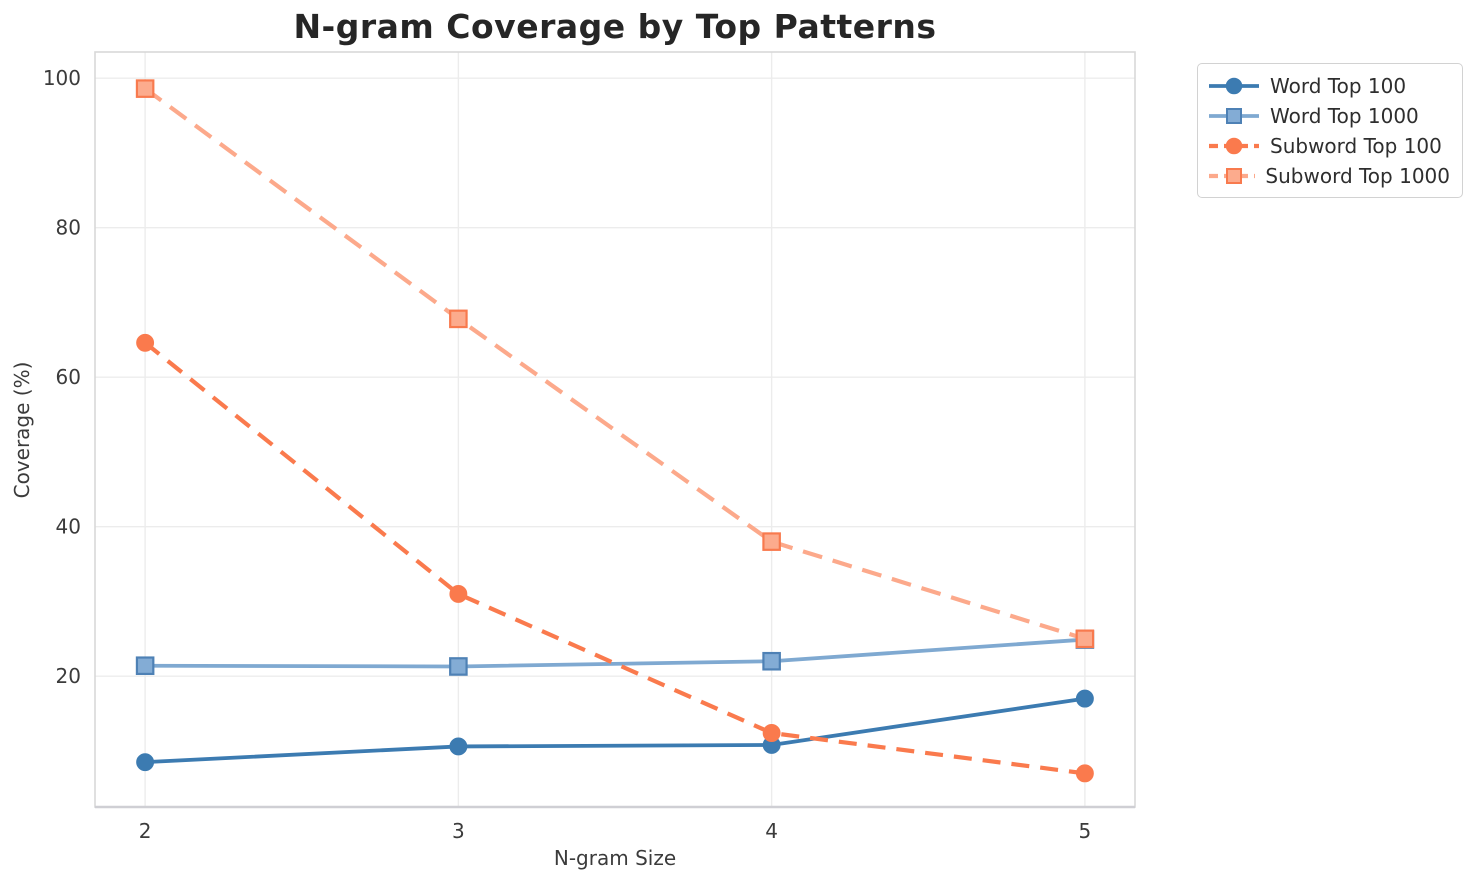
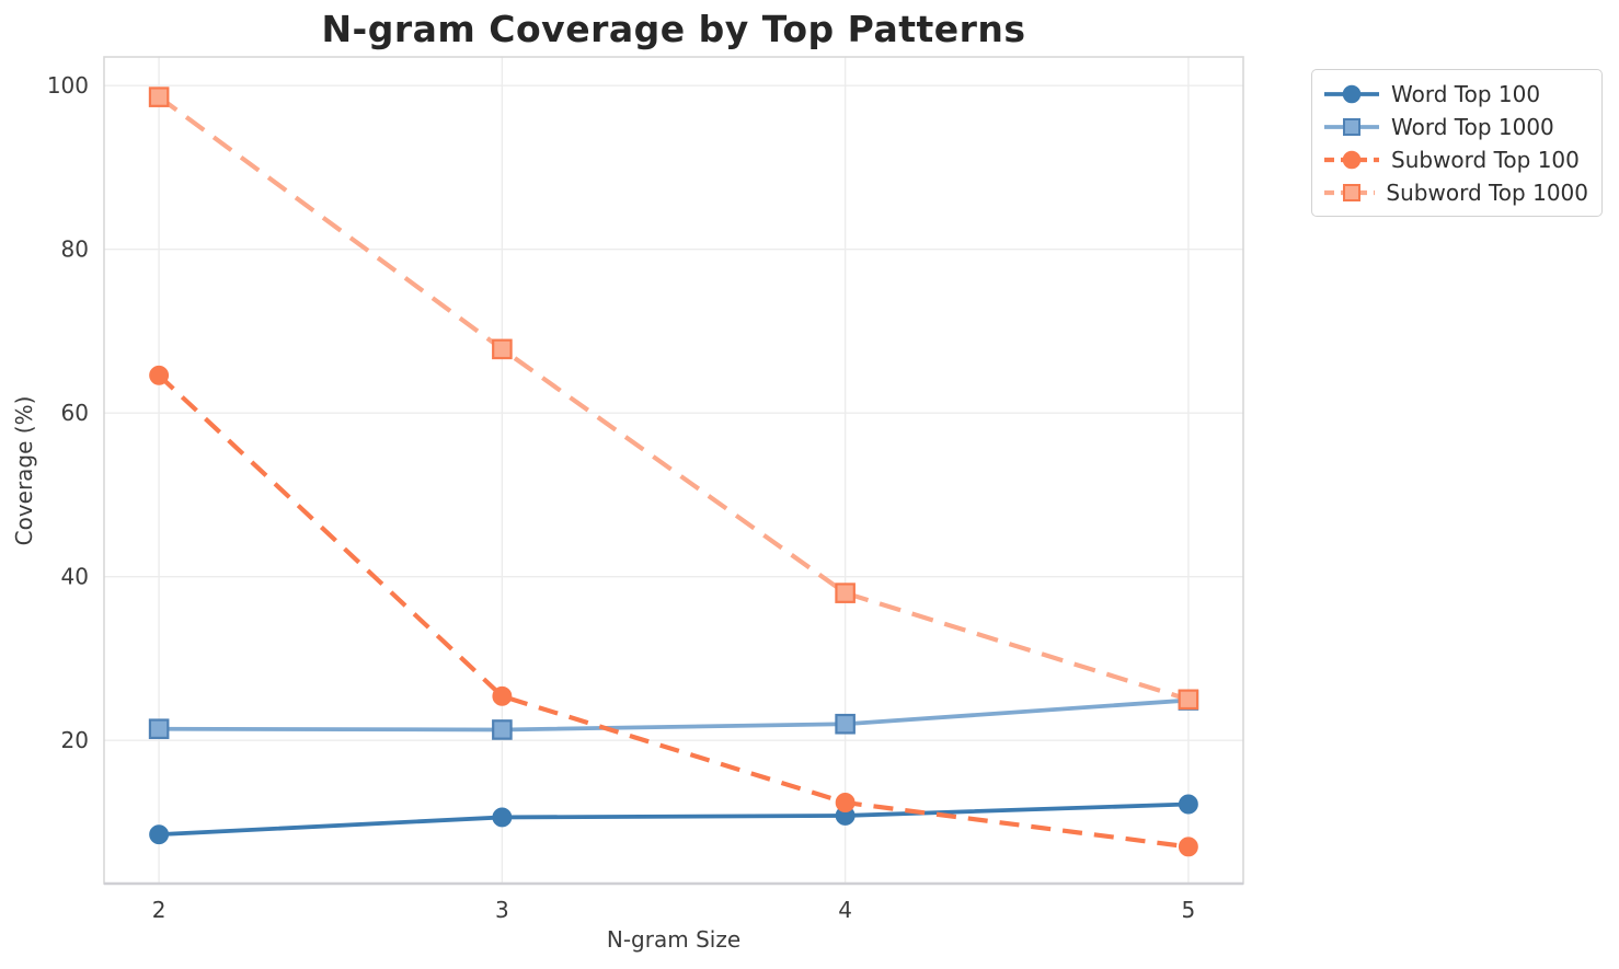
Subword Top 100/3: 31 -> 25
Word Top 100/5: 17 -> 12
